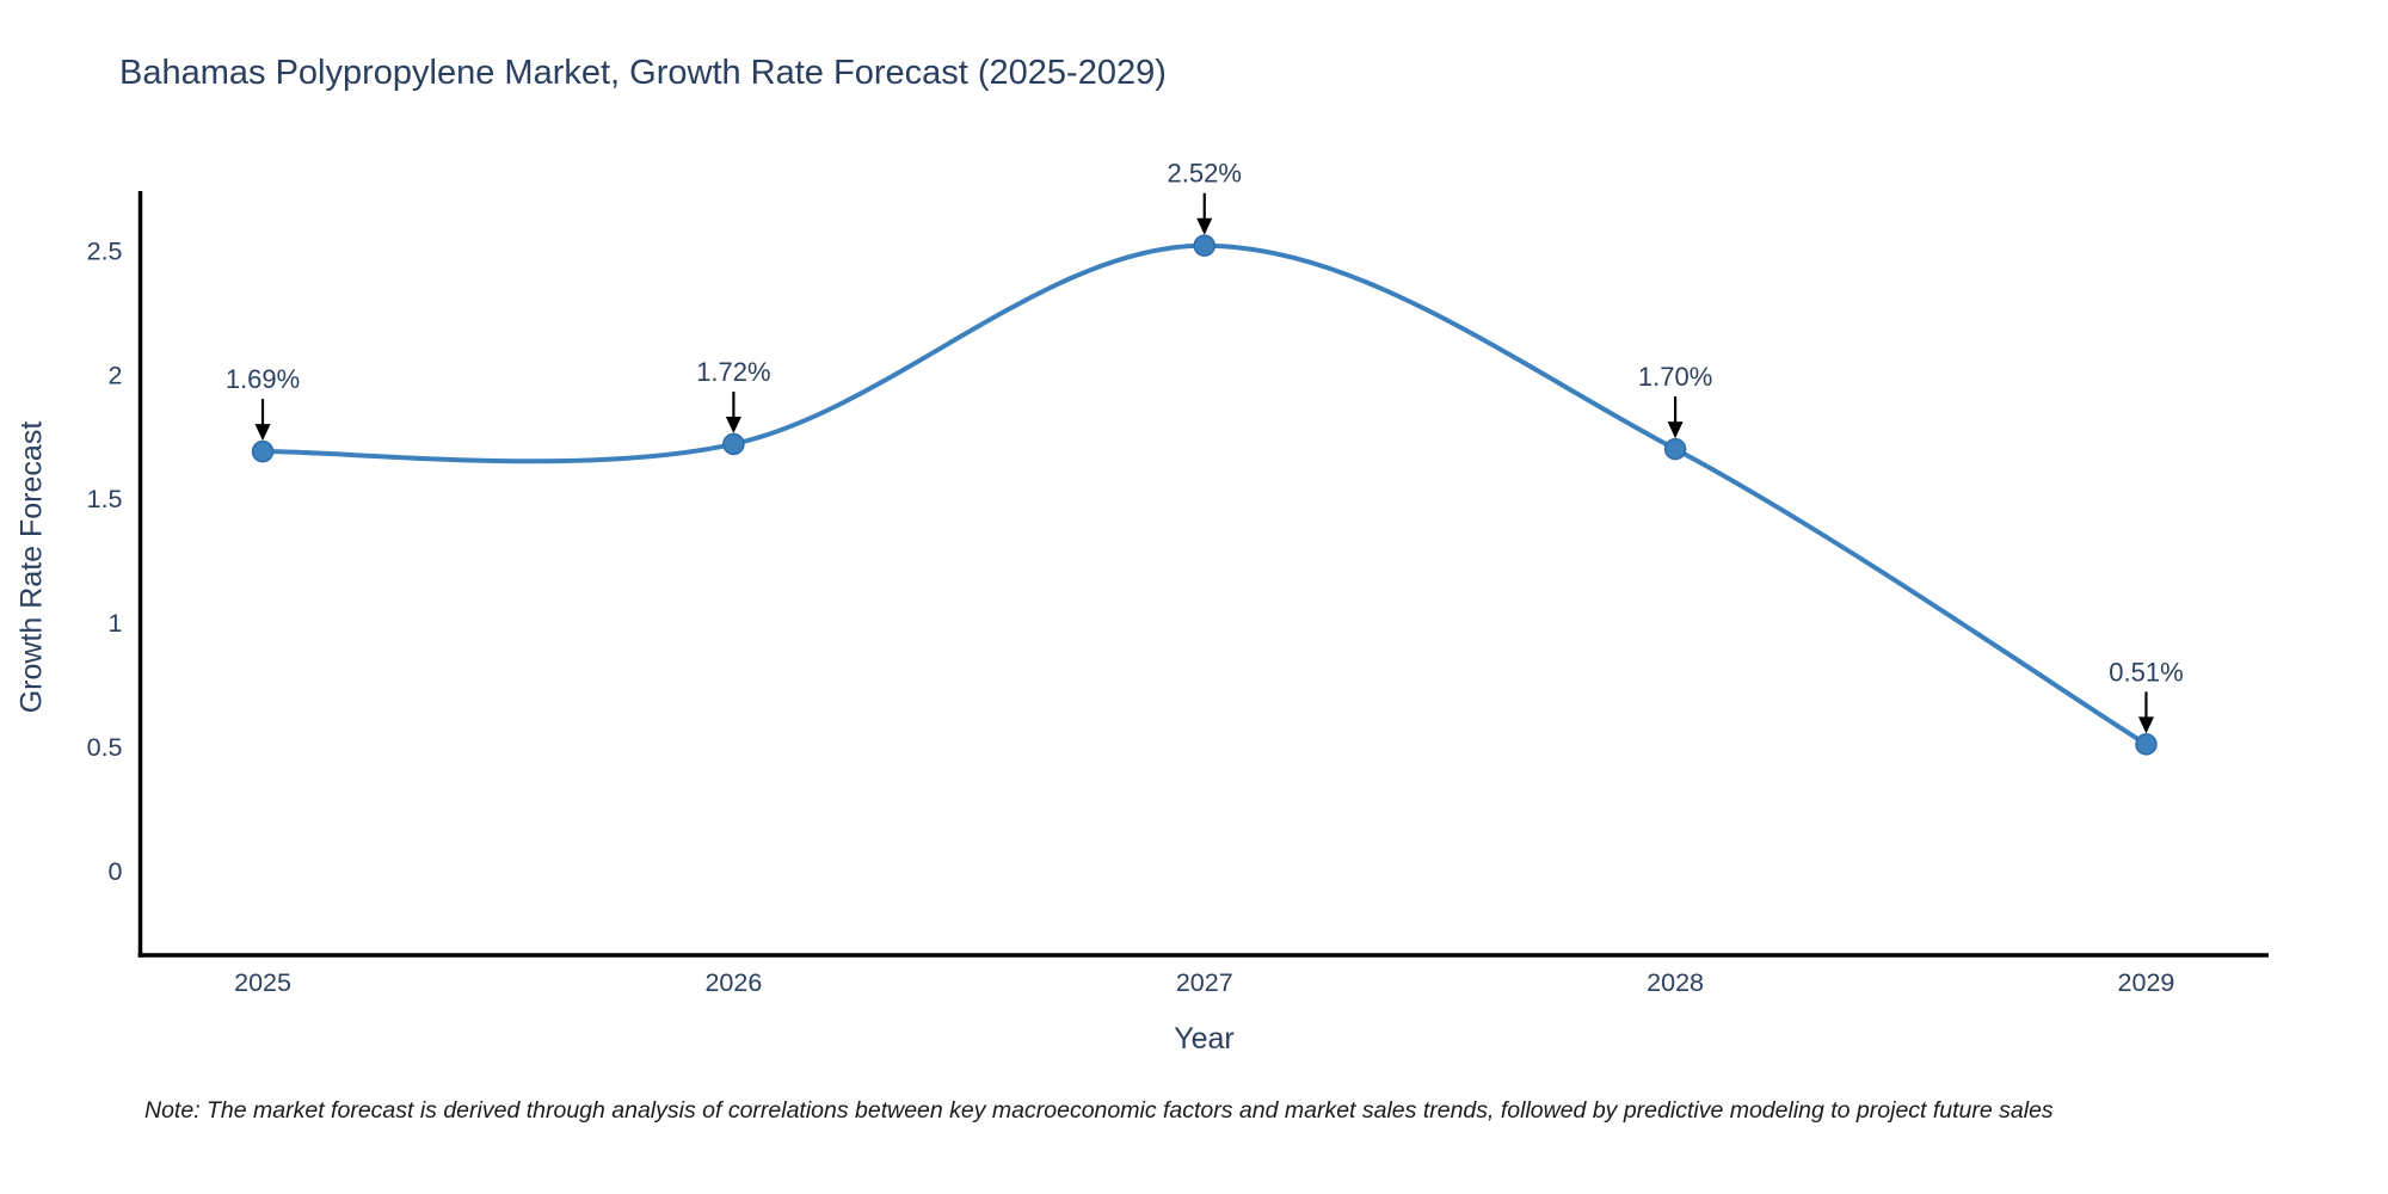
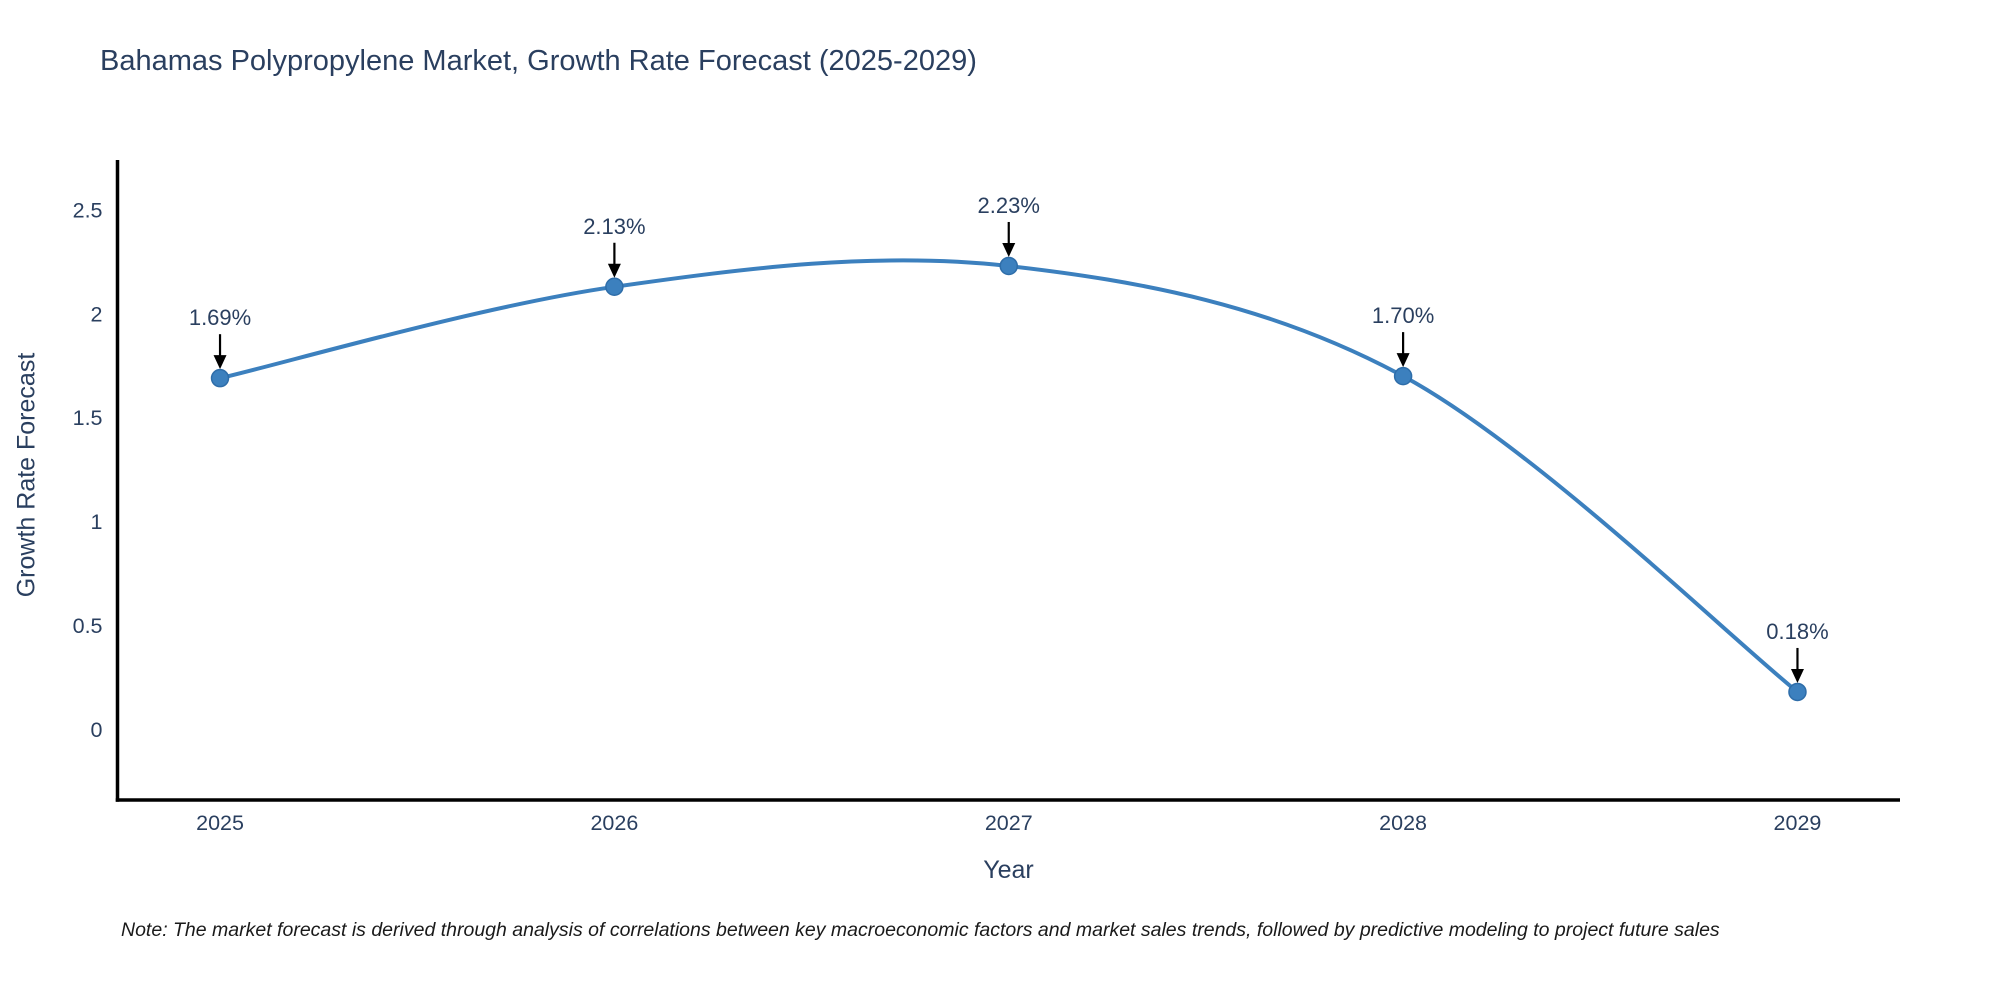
2026: 1.72% -> 2.13%
2027: 2.52% -> 2.23%
2029: 0.51% -> 0.18%
